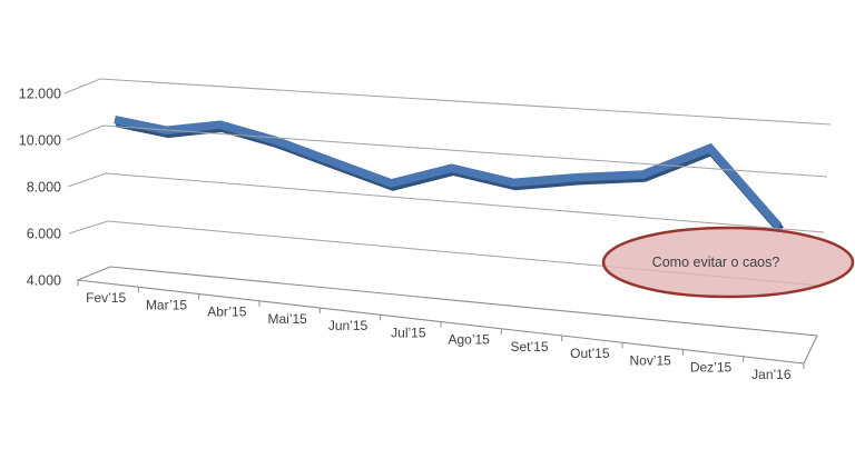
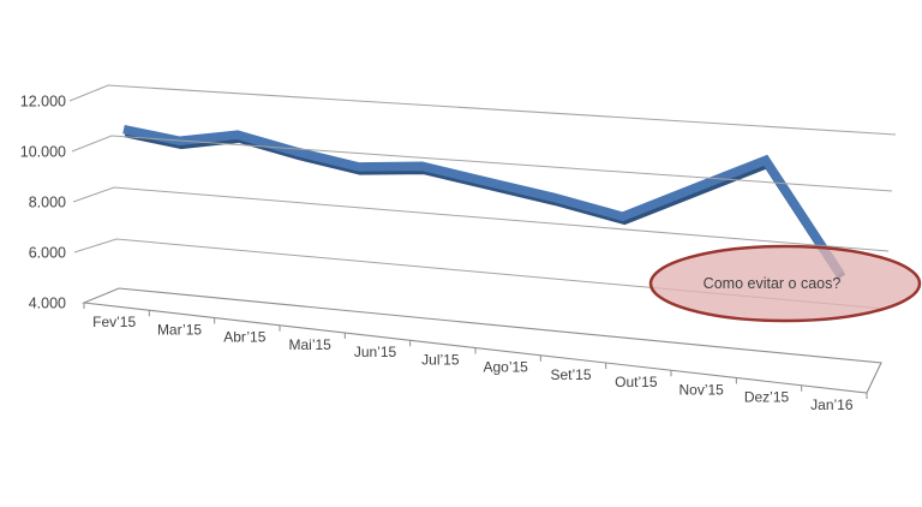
Jun’15: 9200 -> 9500
Jul’15: 8500 -> 9700
Out’15: 9300 -> 8400
Jan’16: 8000 -> 7000
